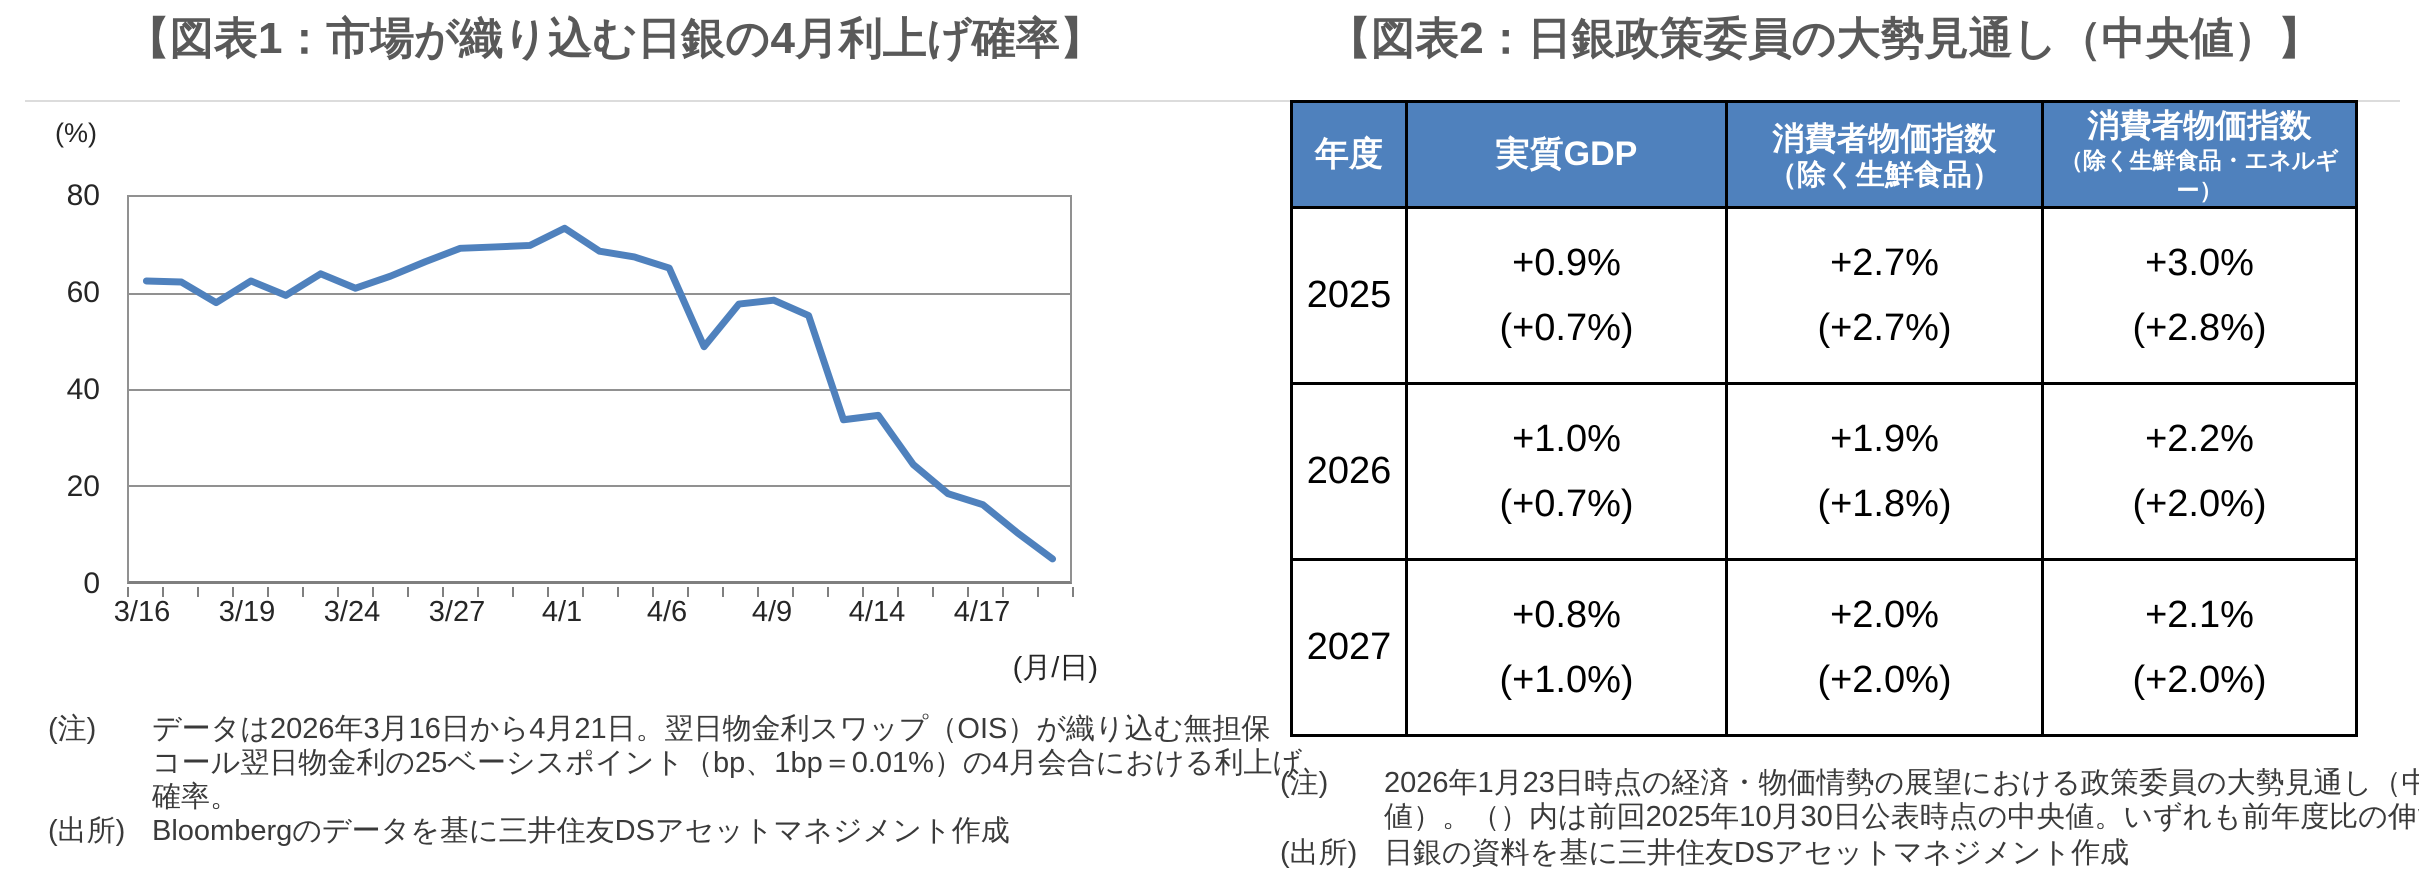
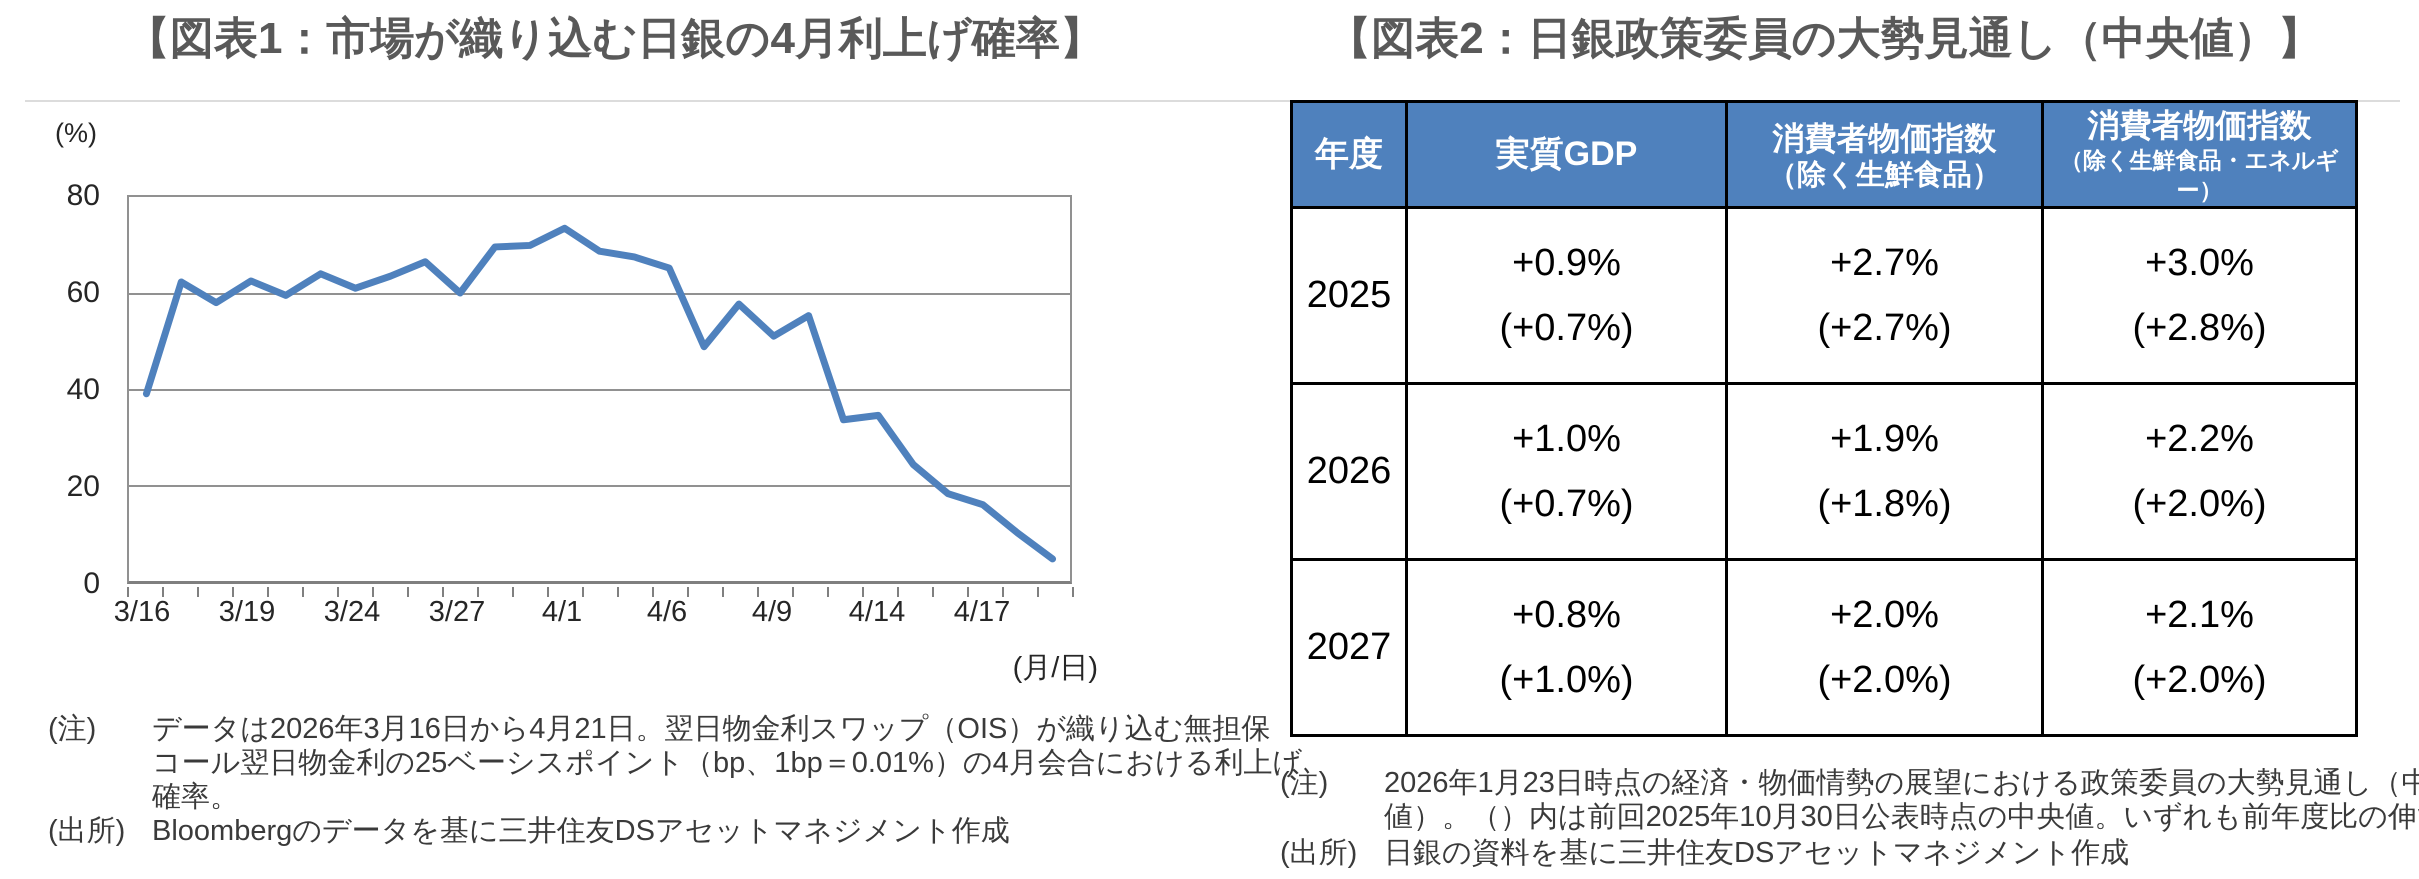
3/16: 62 -> 39
3/27: 69 -> 60
4/9: 58 -> 51
